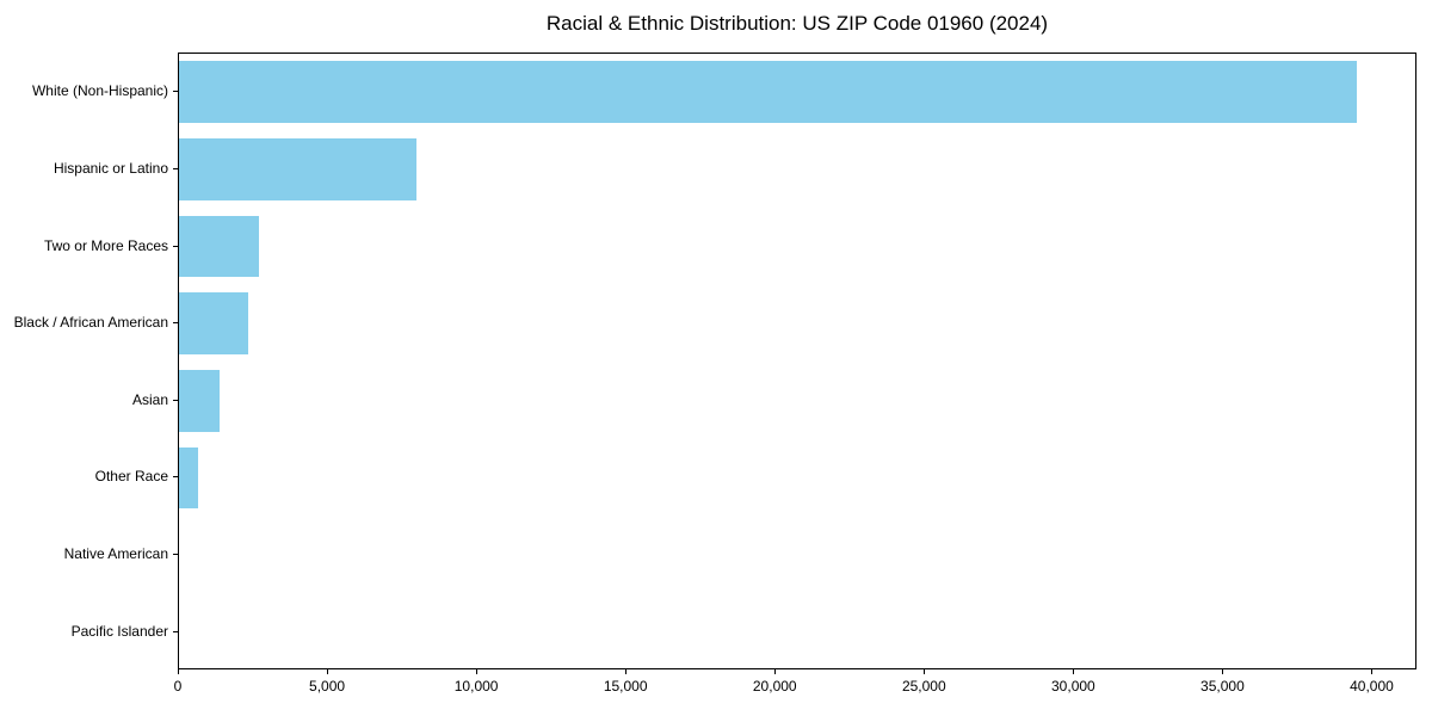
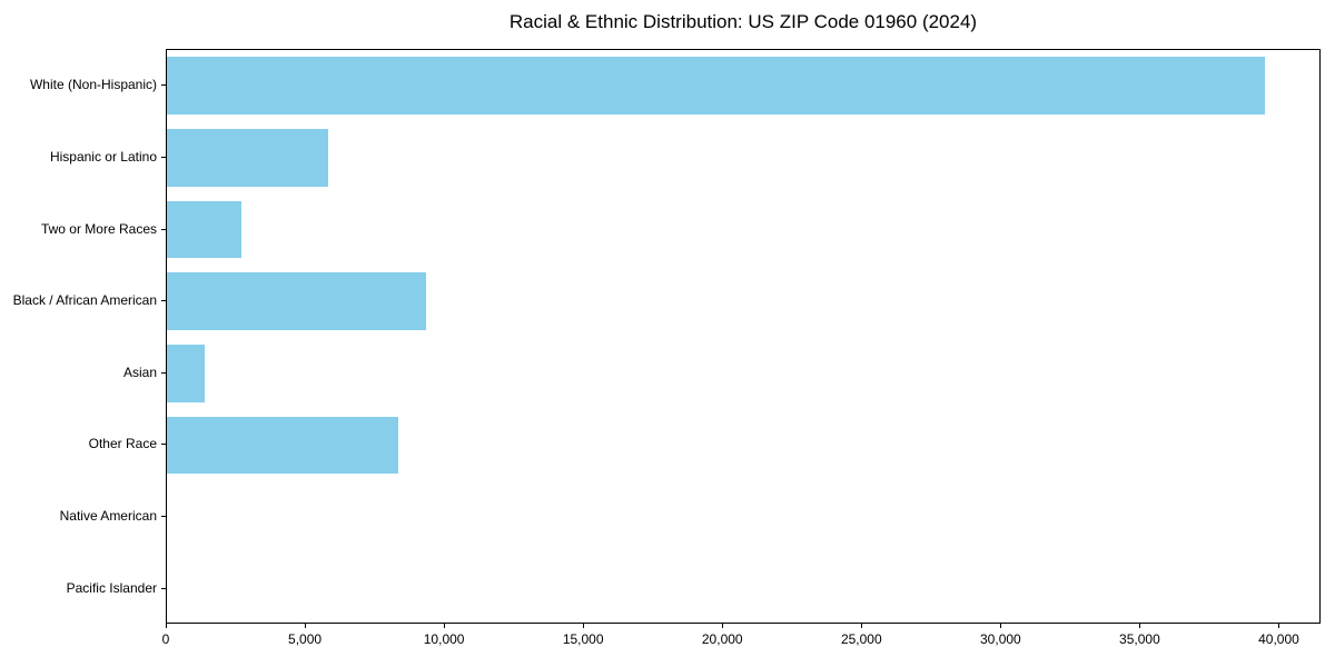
Hispanic or Latino: 7900 -> 5800
Black / African American: 2300 -> 9300
Other Race: 600 -> 8300
